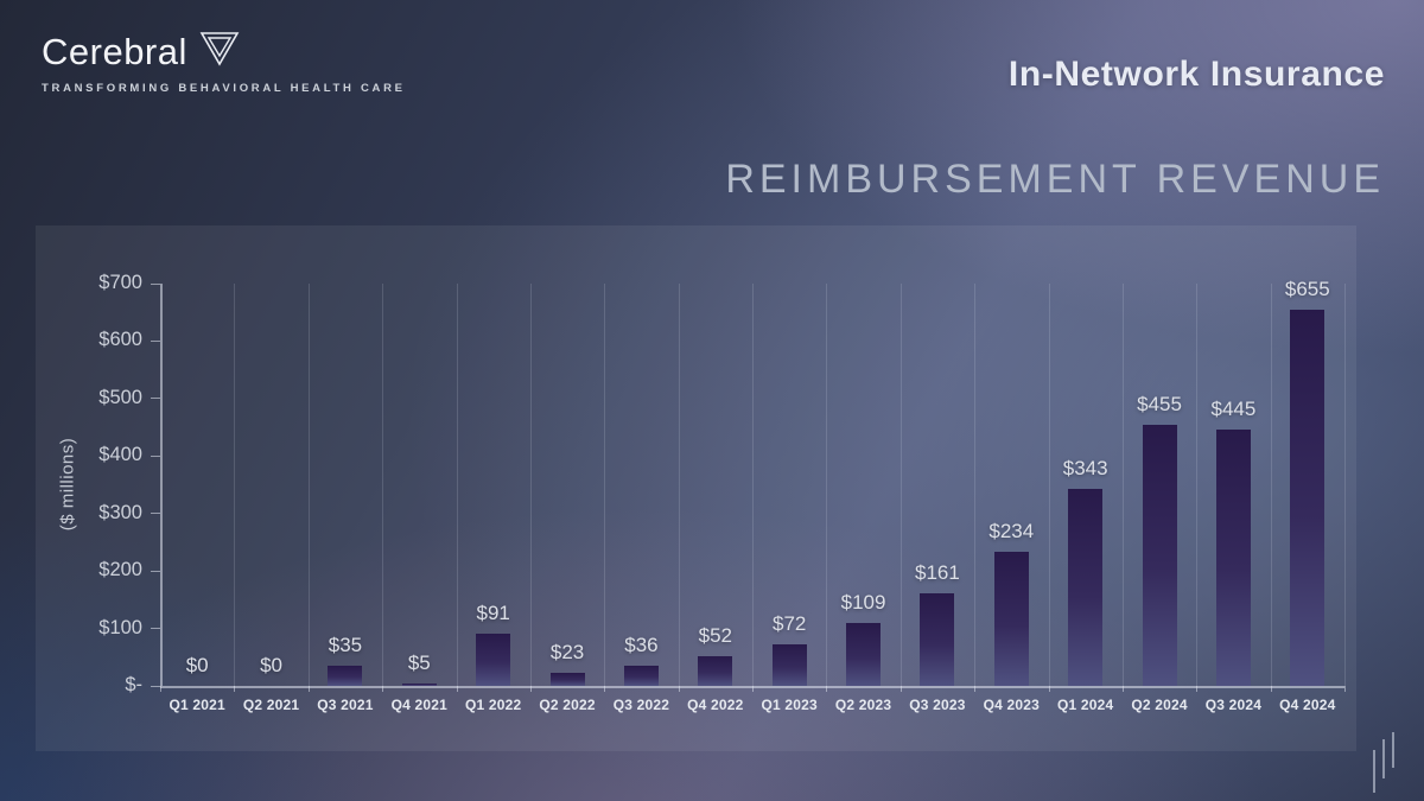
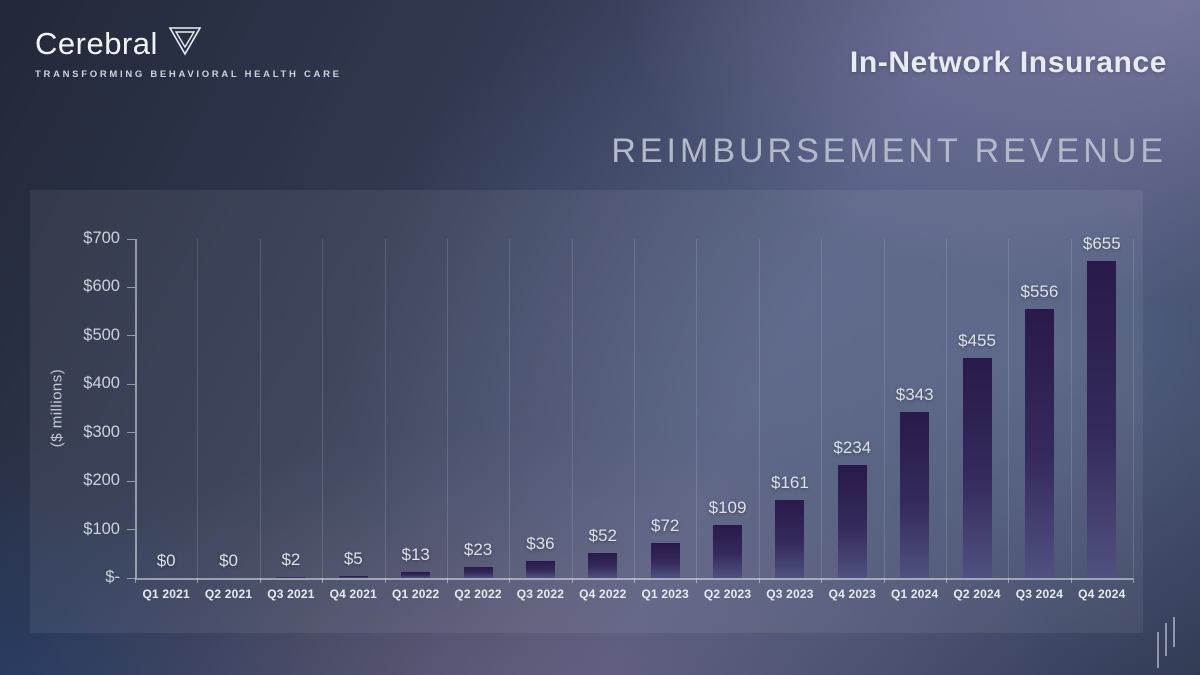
Q3 2021: $35 -> $2
Q1 2022: $91 -> $13
Q3 2024: $445 -> $556
